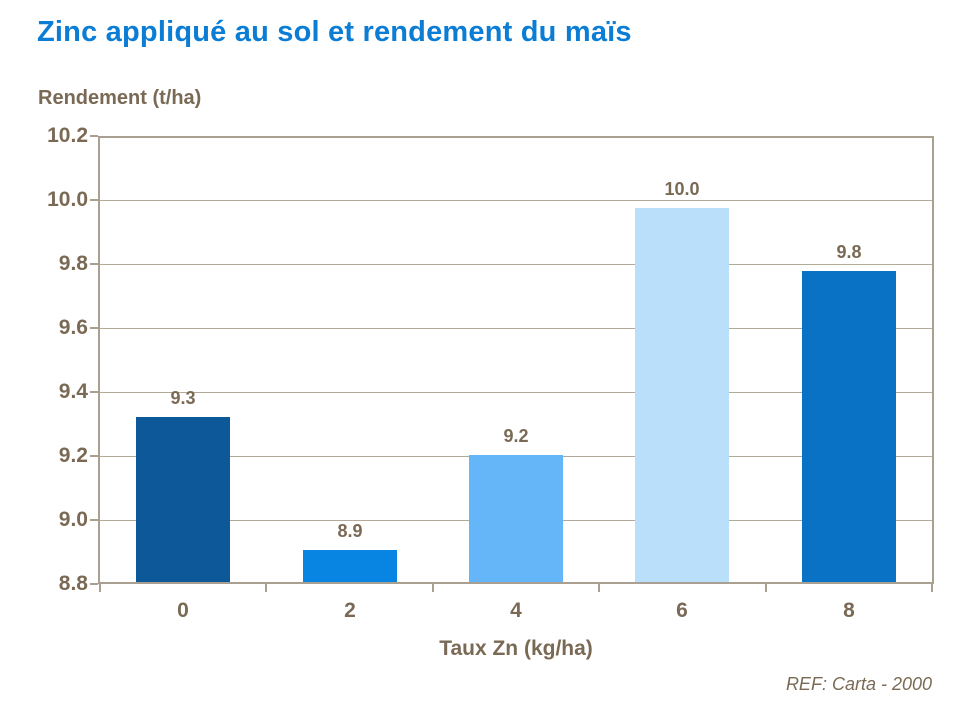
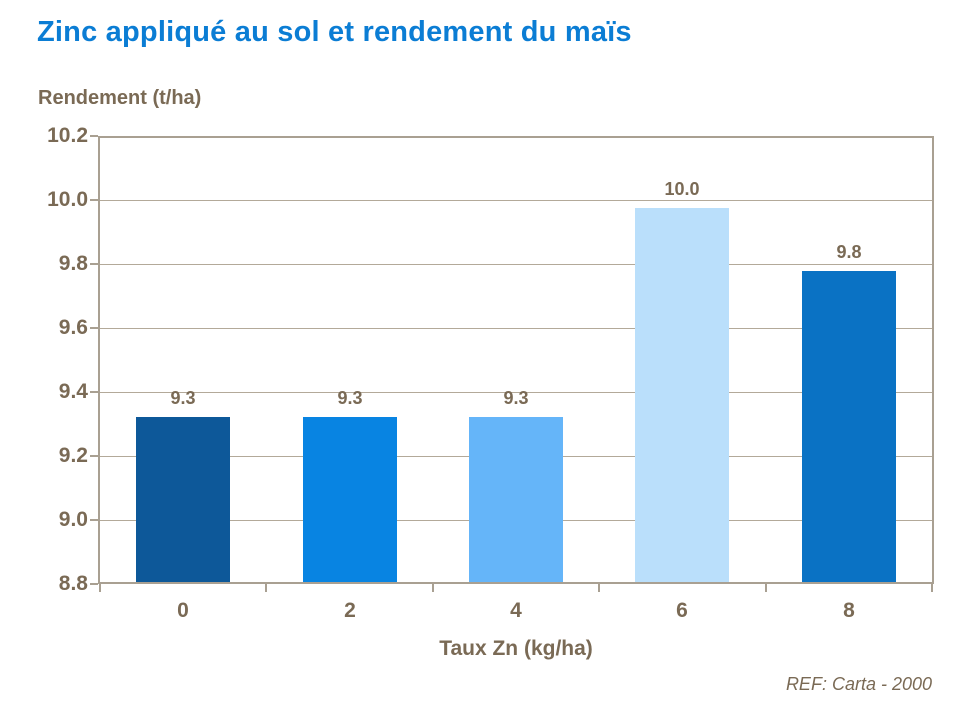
2: 8.9 -> 9.3
4: 9.2 -> 9.3
